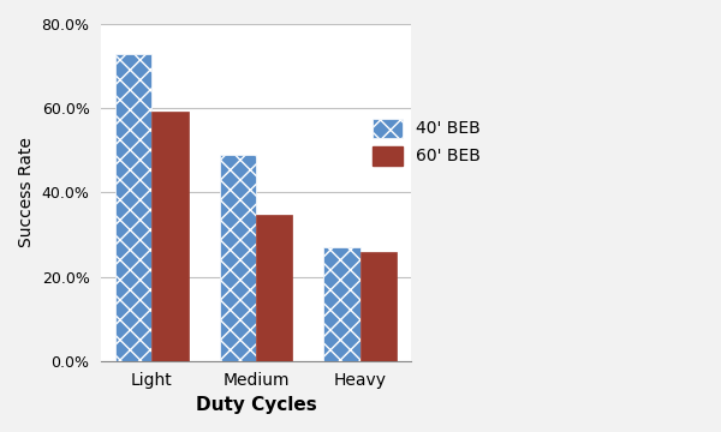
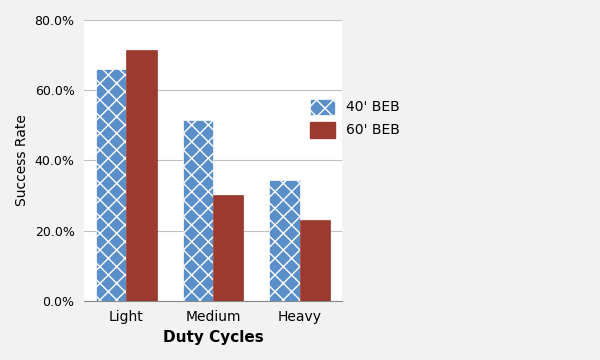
40' BEB/Light: 73.0% -> 66.0%
60' BEB/Light: 59.3% -> 71.5%
40' BEB/Medium: 48.8% -> 51.5%
60' BEB/Medium: 34.8% -> 30.0%
40' BEB/Heavy: 27.0% -> 34.5%
60' BEB/Heavy: 25.8% -> 23.0%
